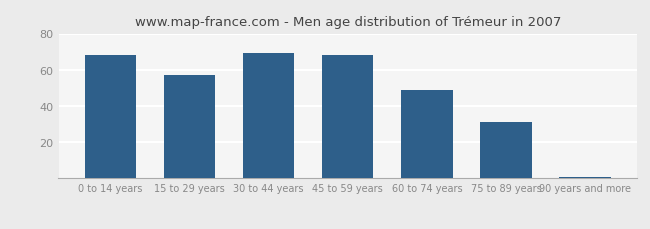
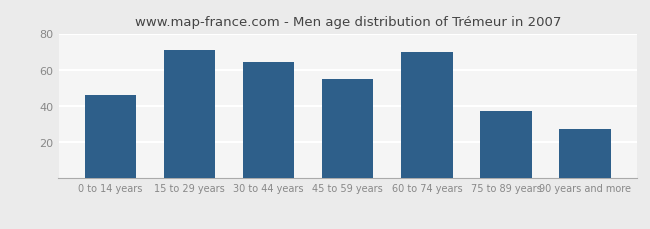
0 to 14 years: 68 -> 46
15 to 29 years: 57 -> 71
30 to 44 years: 69 -> 64
45 to 59 years: 68 -> 55
60 to 74 years: 49 -> 70
75 to 89 years: 31 -> 37
90 years and more: 1 -> 27
